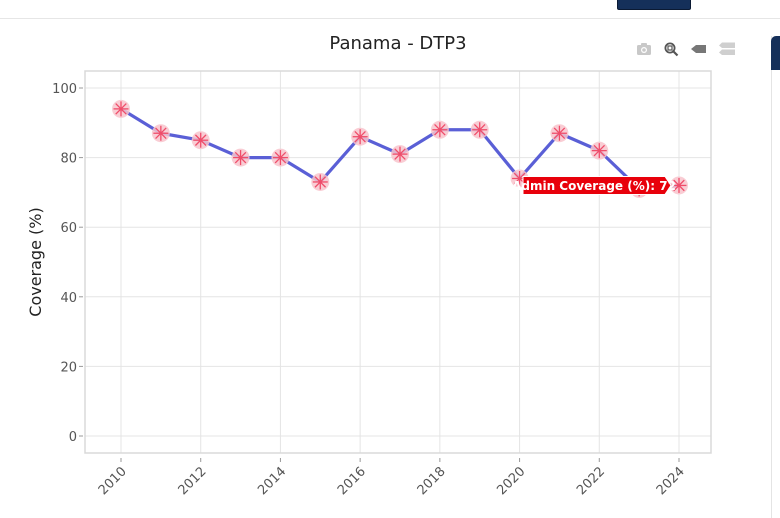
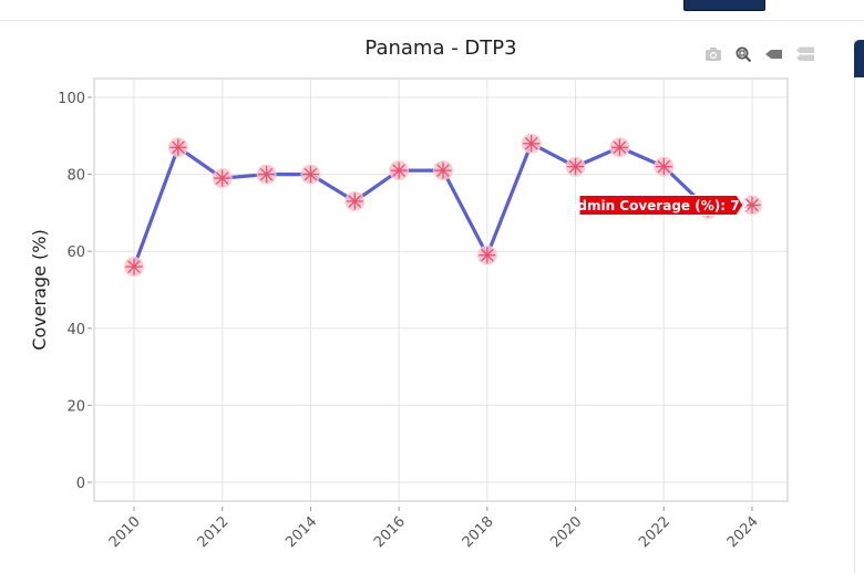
2010: 94 -> 56
2012: 85 -> 79
2016: 86 -> 81
2018: 88 -> 59
2020: 74 -> 82
